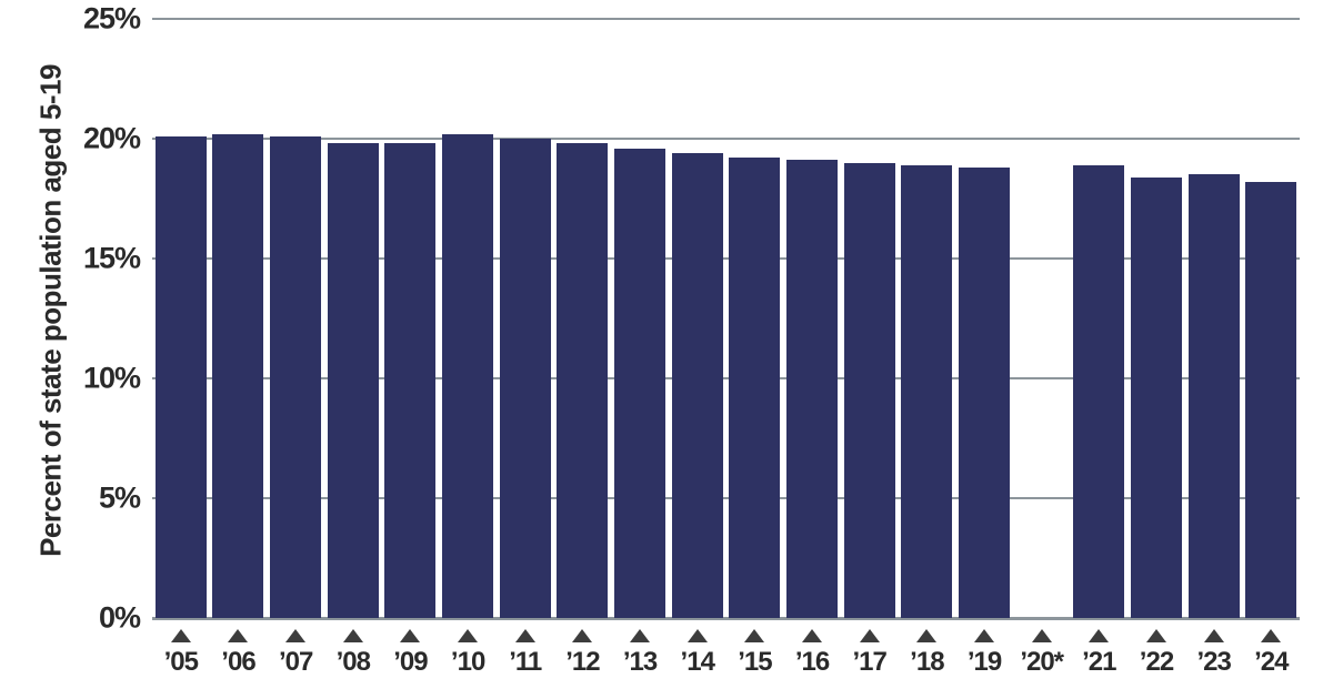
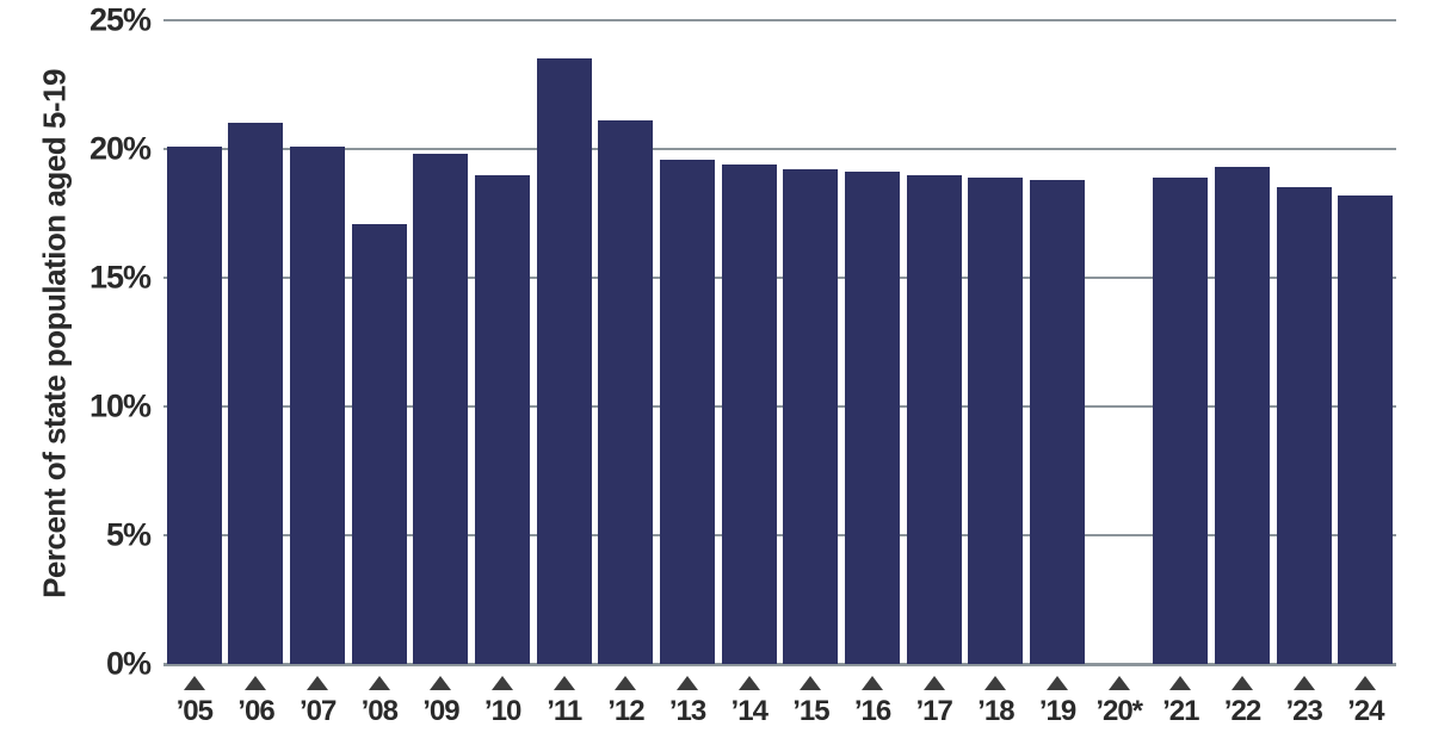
’06: 20.2% -> 21.0%
’08: 19.8% -> 17.1%
’10: 20.2% -> 19.0%
’11: 20.0% -> 23.5%
’12: 19.8% -> 21.1%
’22: 18.4% -> 19.3%
